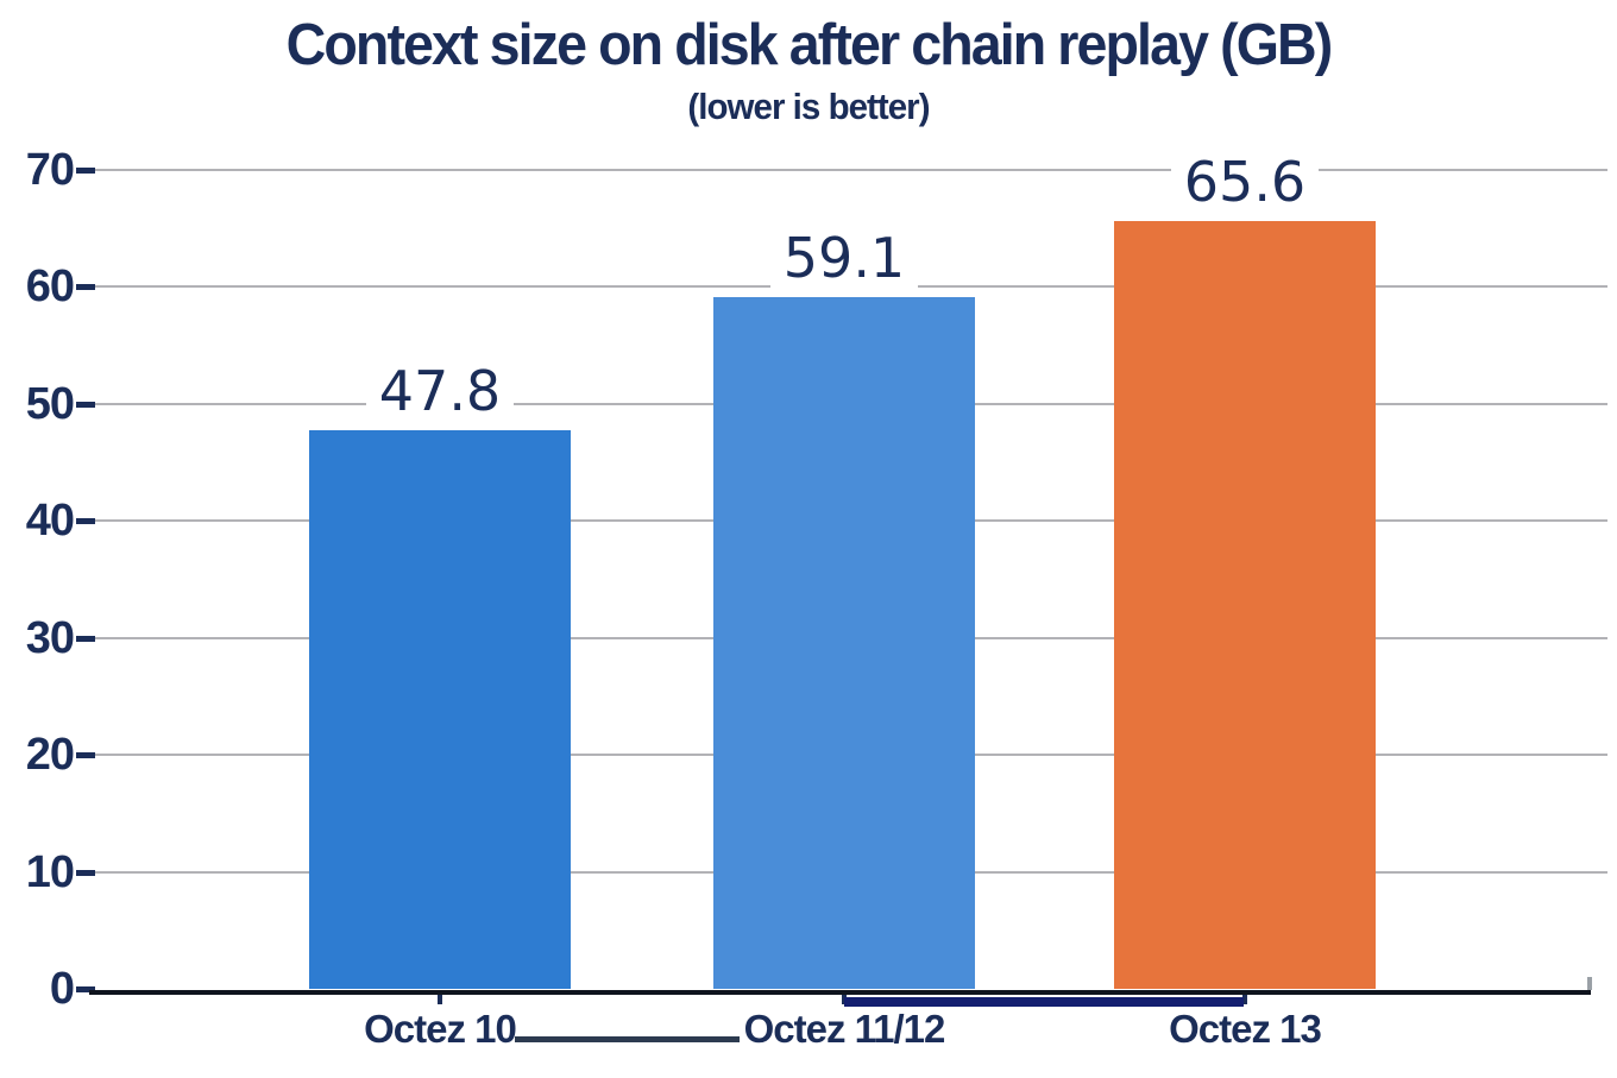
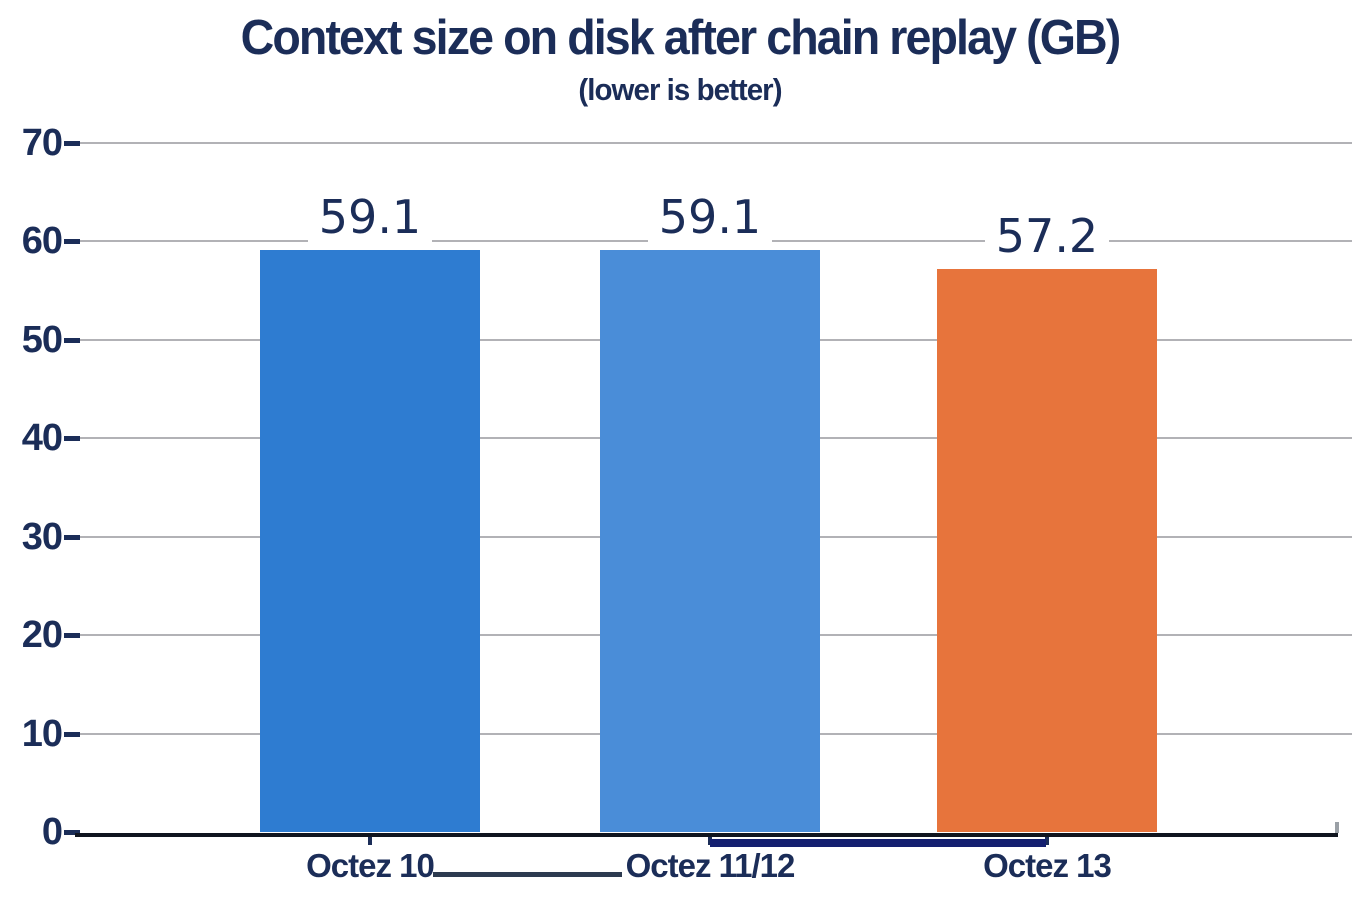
Octez 10: 47.8 -> 59.1
Octez 13: 65.6 -> 57.2
